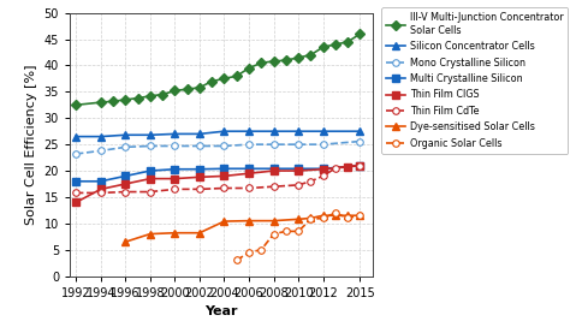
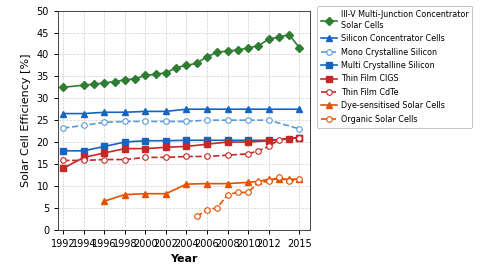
III-V Multi-Junction Concentrator Solar Cells/2015: 46.0 -> 41.5
Mono Crystalline Silicon/2015: 25.6 -> 23.0
